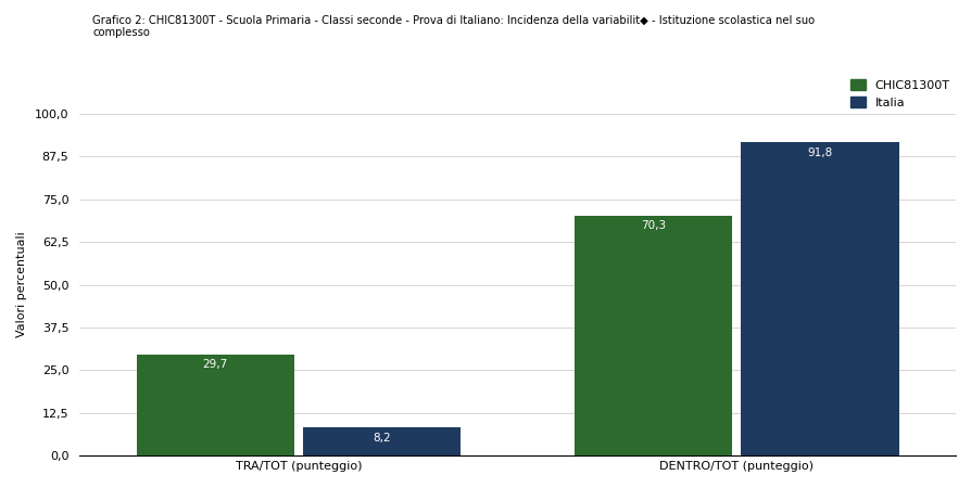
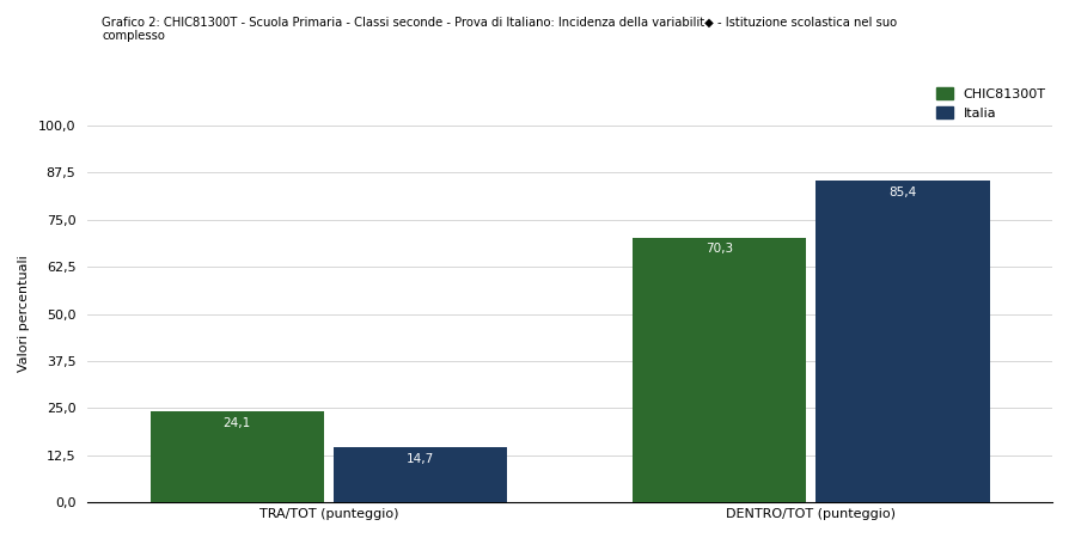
CHIC81300T/TRA/TOT (punteggio): 29,7 -> 24,1
Italia/TRA/TOT (punteggio): 8,2 -> 14,7
Italia/DENTRO/TOT (punteggio): 91,8 -> 85,4
